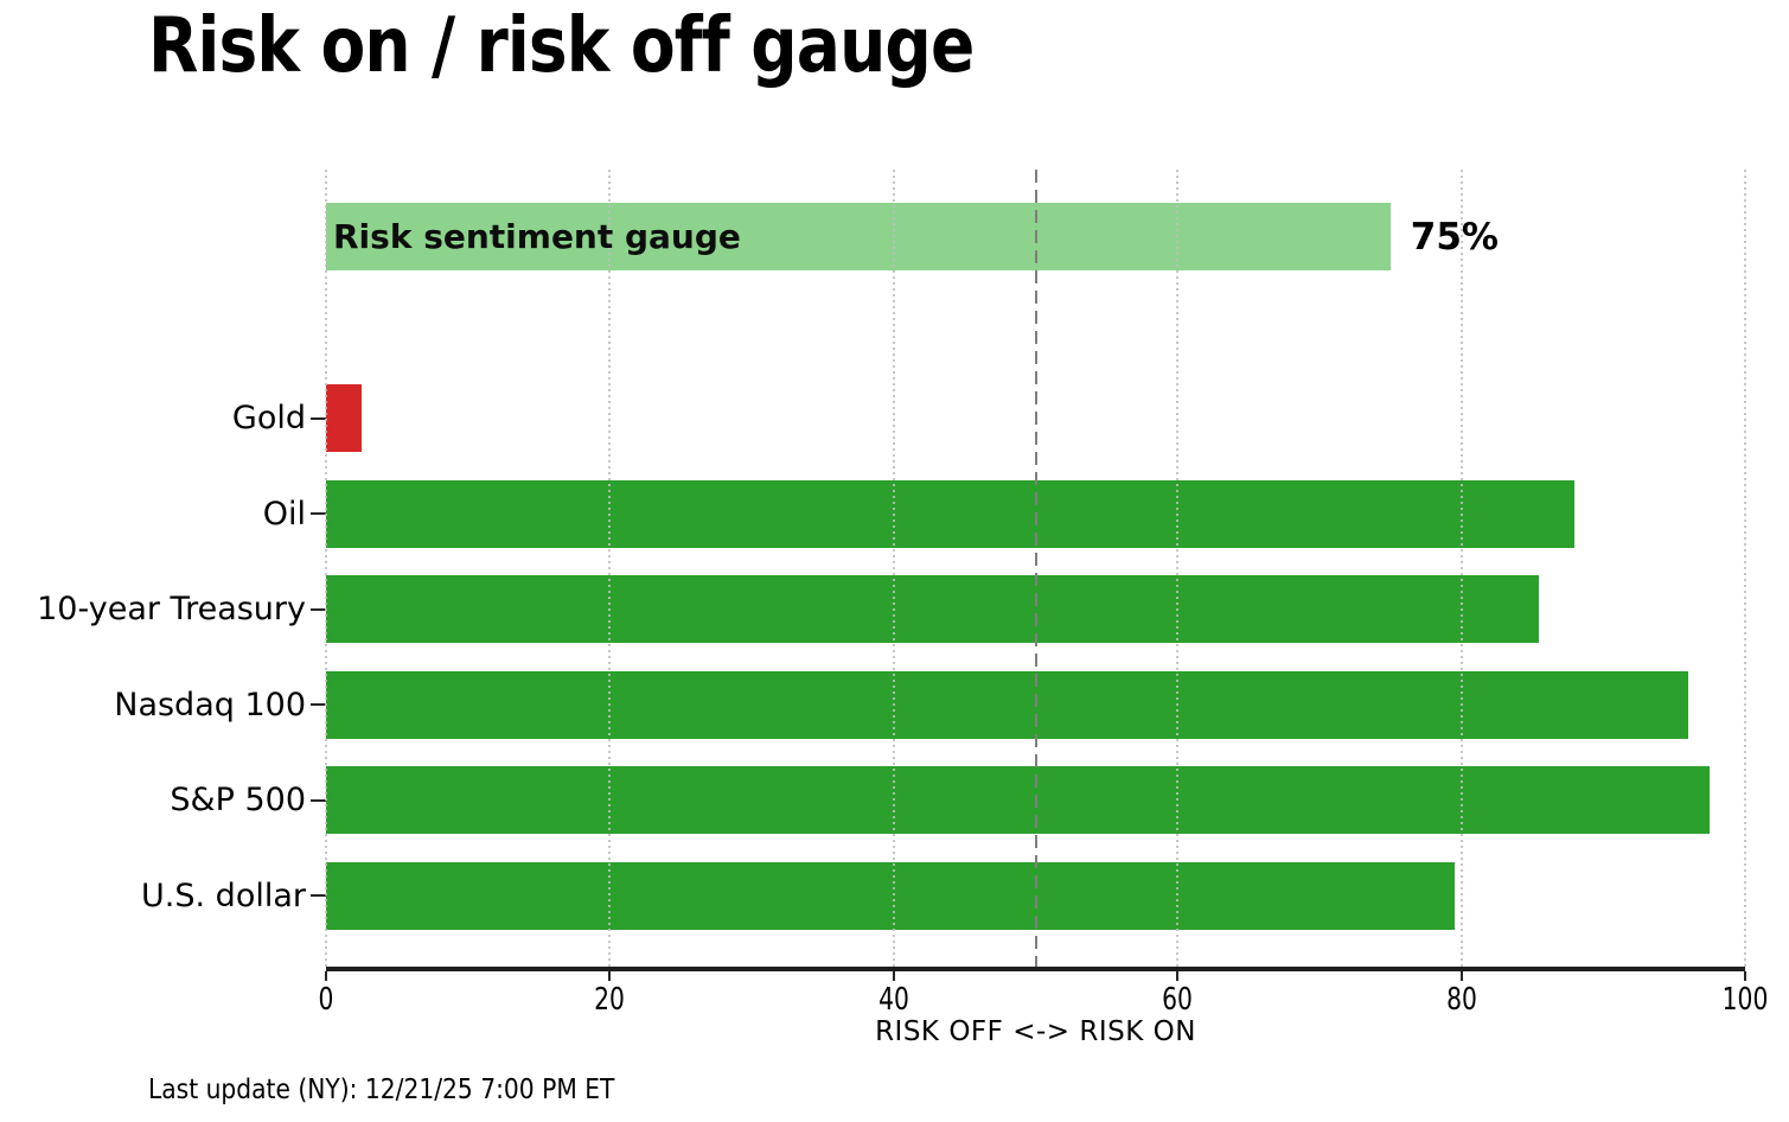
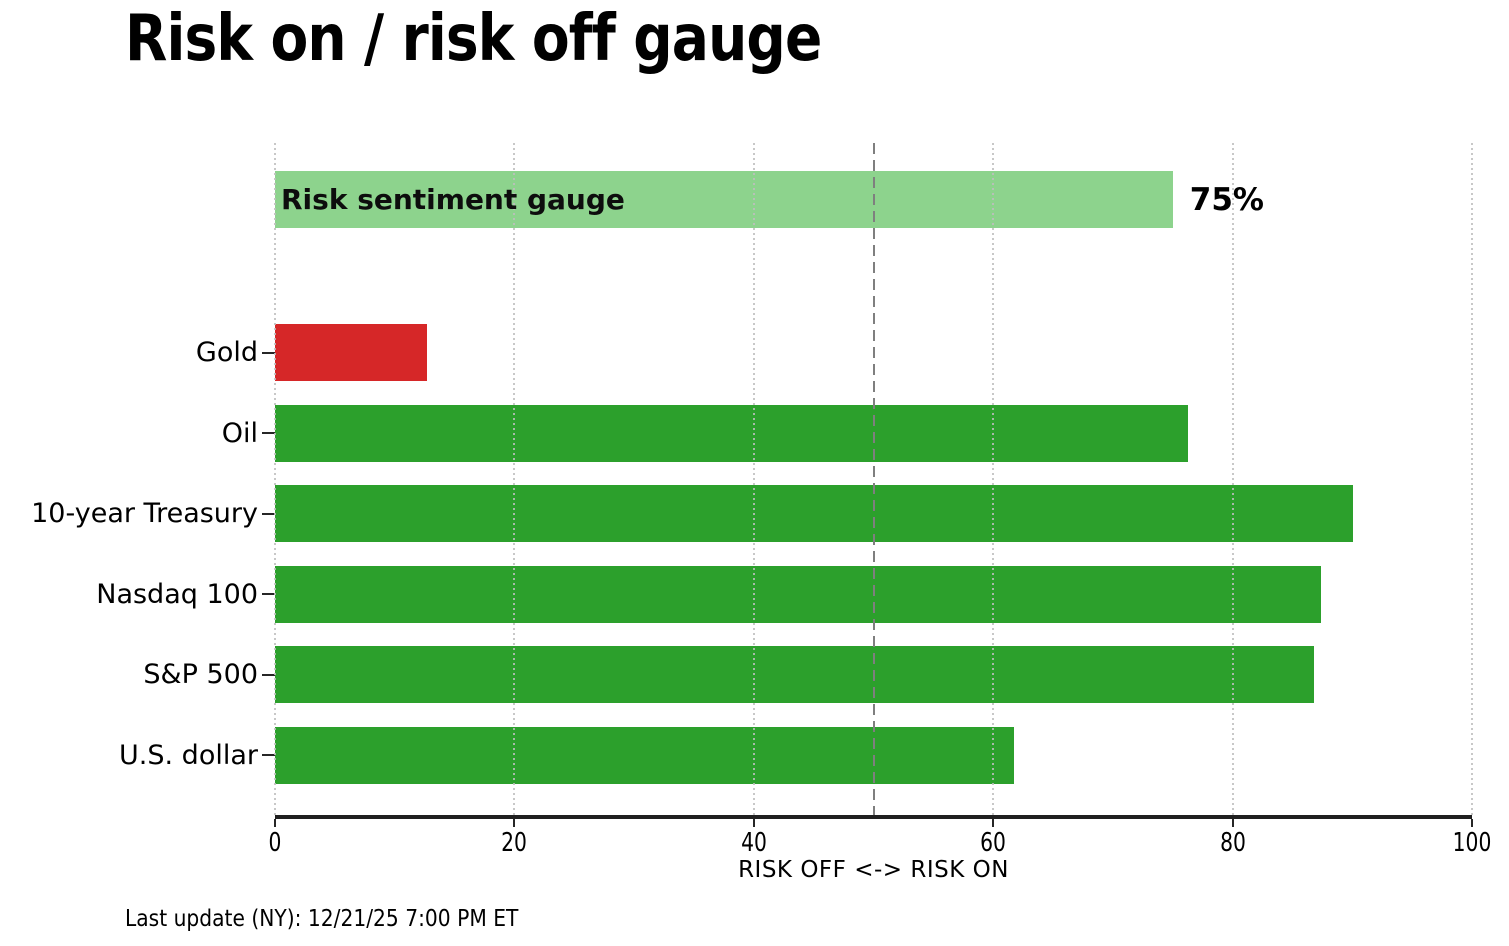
Gold: 2.5 -> 12.7
Oil: 88.0 -> 76.3
10-year Treasury: 85.5 -> 90.1
Nasdaq 100: 96.0 -> 87.4
S&P 500: 97.5 -> 86.8
U.S. dollar: 79.5 -> 61.7
